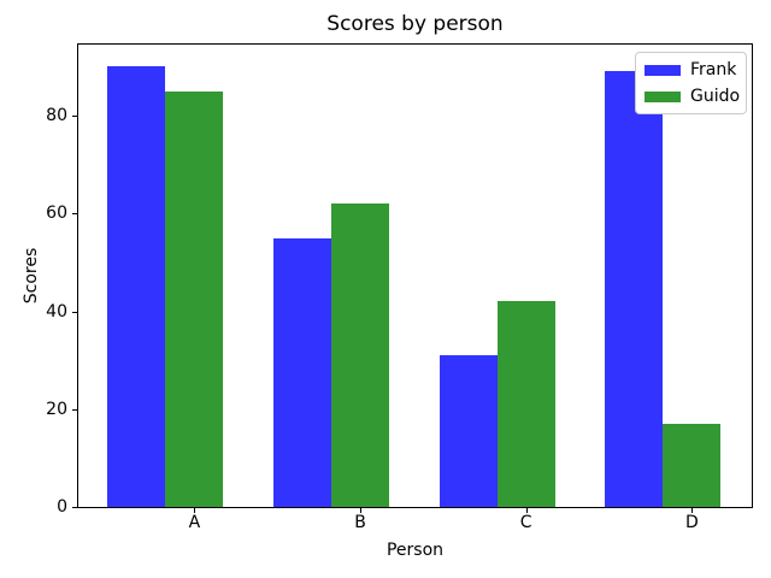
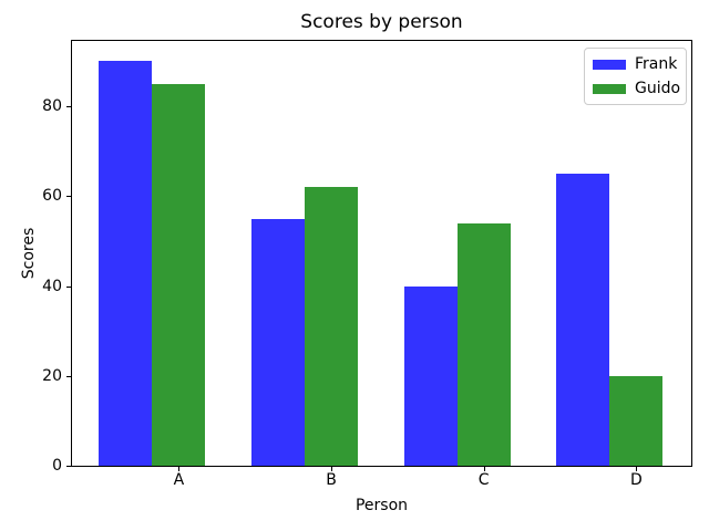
Frank/C: 31 -> 40
Guido/C: 42 -> 54
Frank/D: 89 -> 65
Guido/D: 17 -> 20
